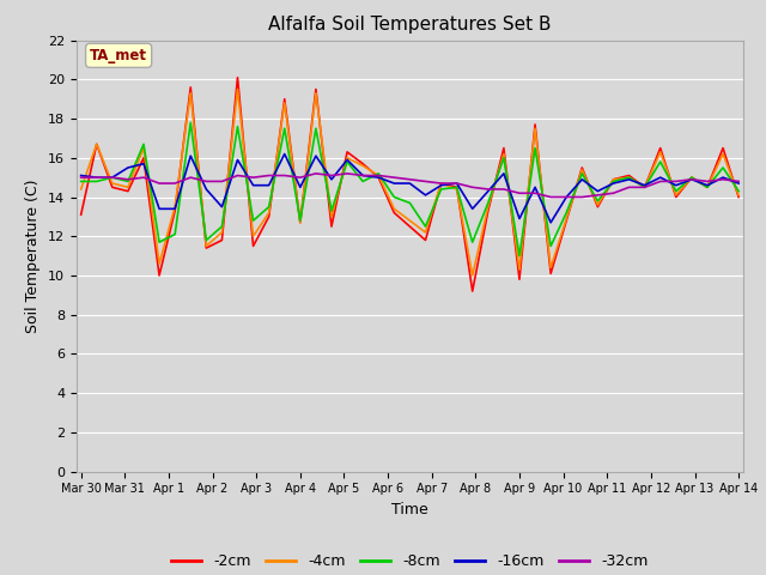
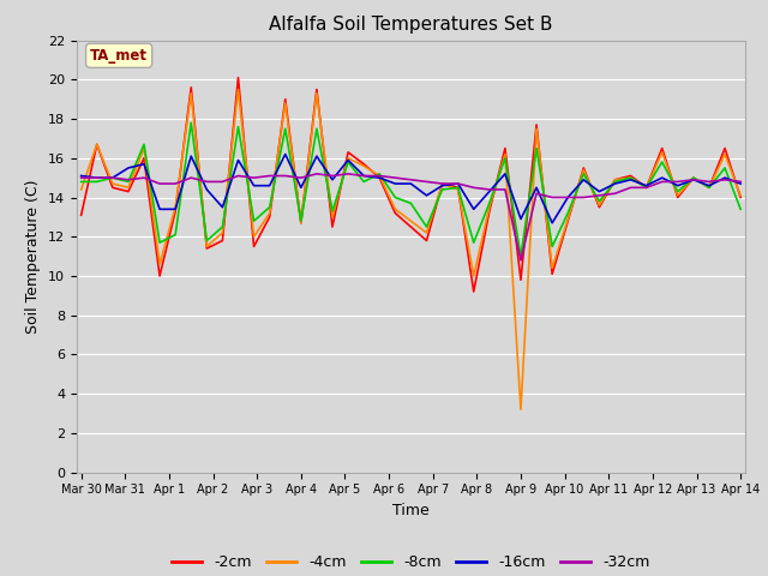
-4cm/Apr 9: 10.3 -> 3.2
-32cm/Apr 9: 14.2 -> 10.8
-8cm/Apr 14: 14.3 -> 13.4
